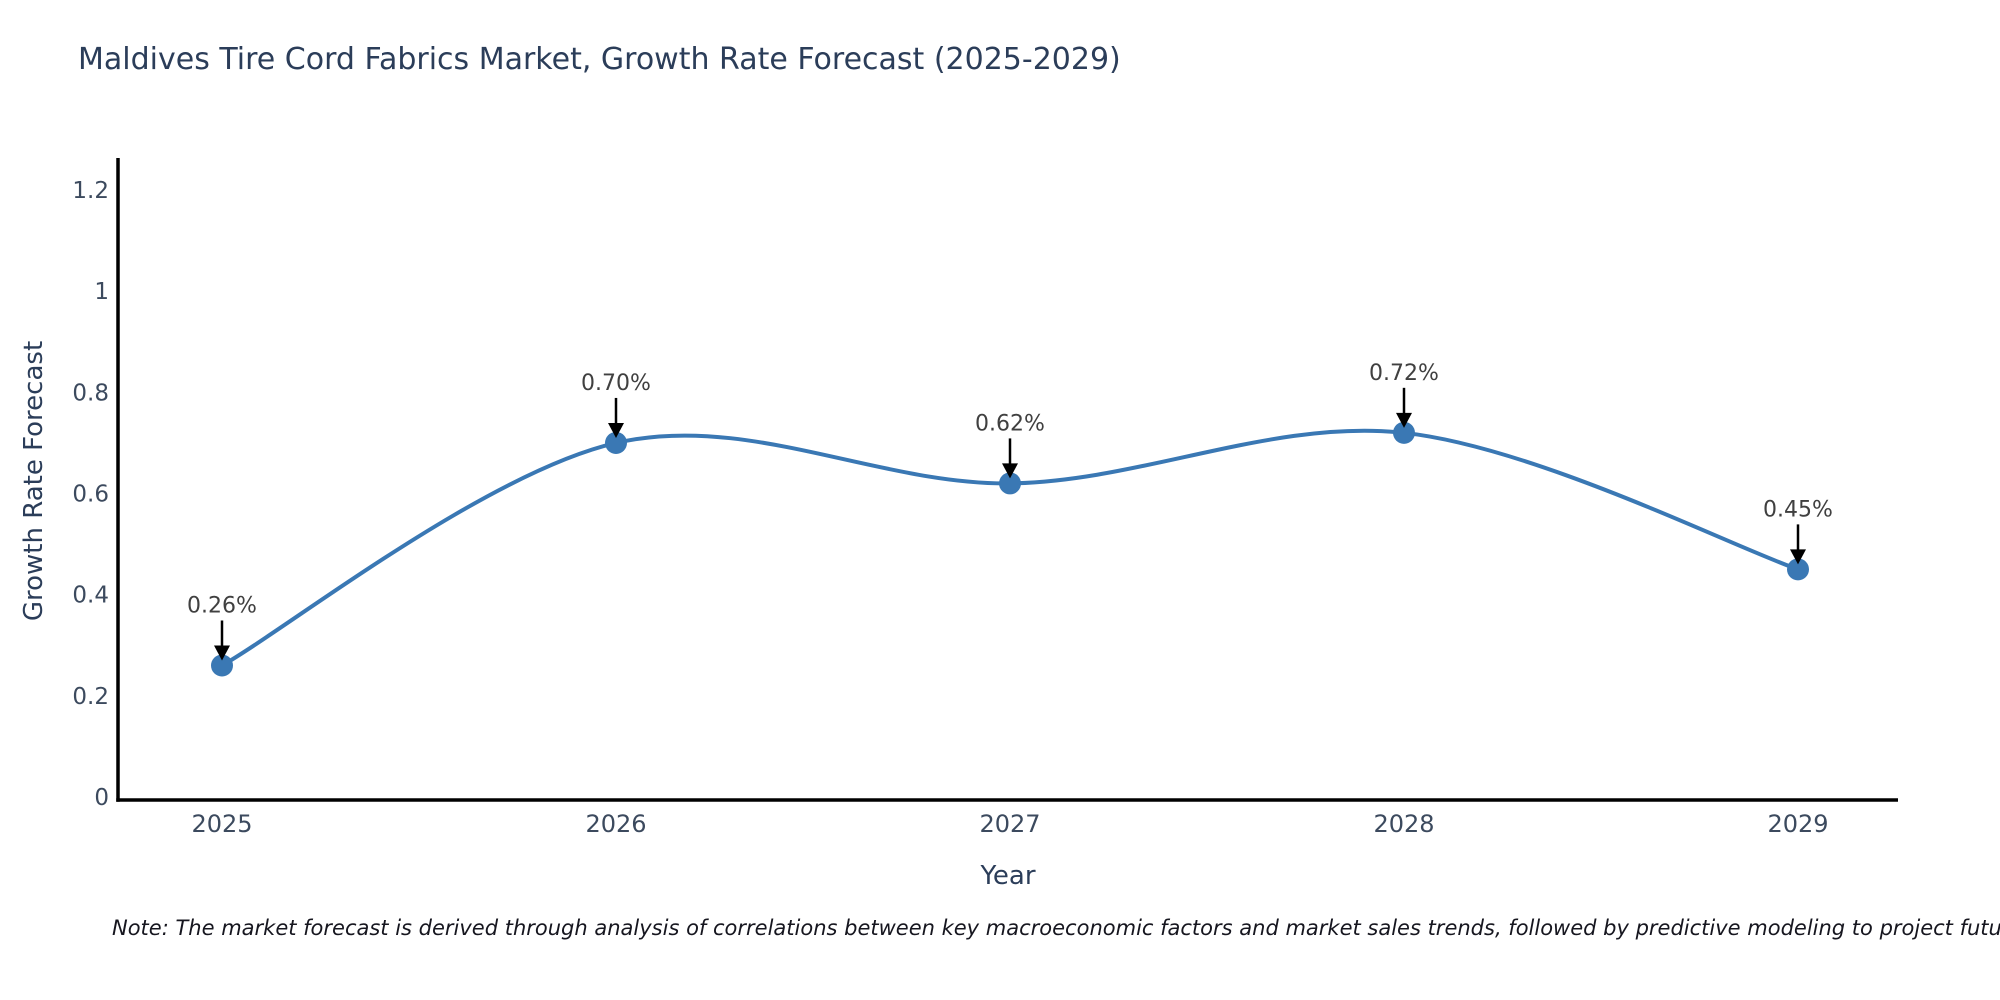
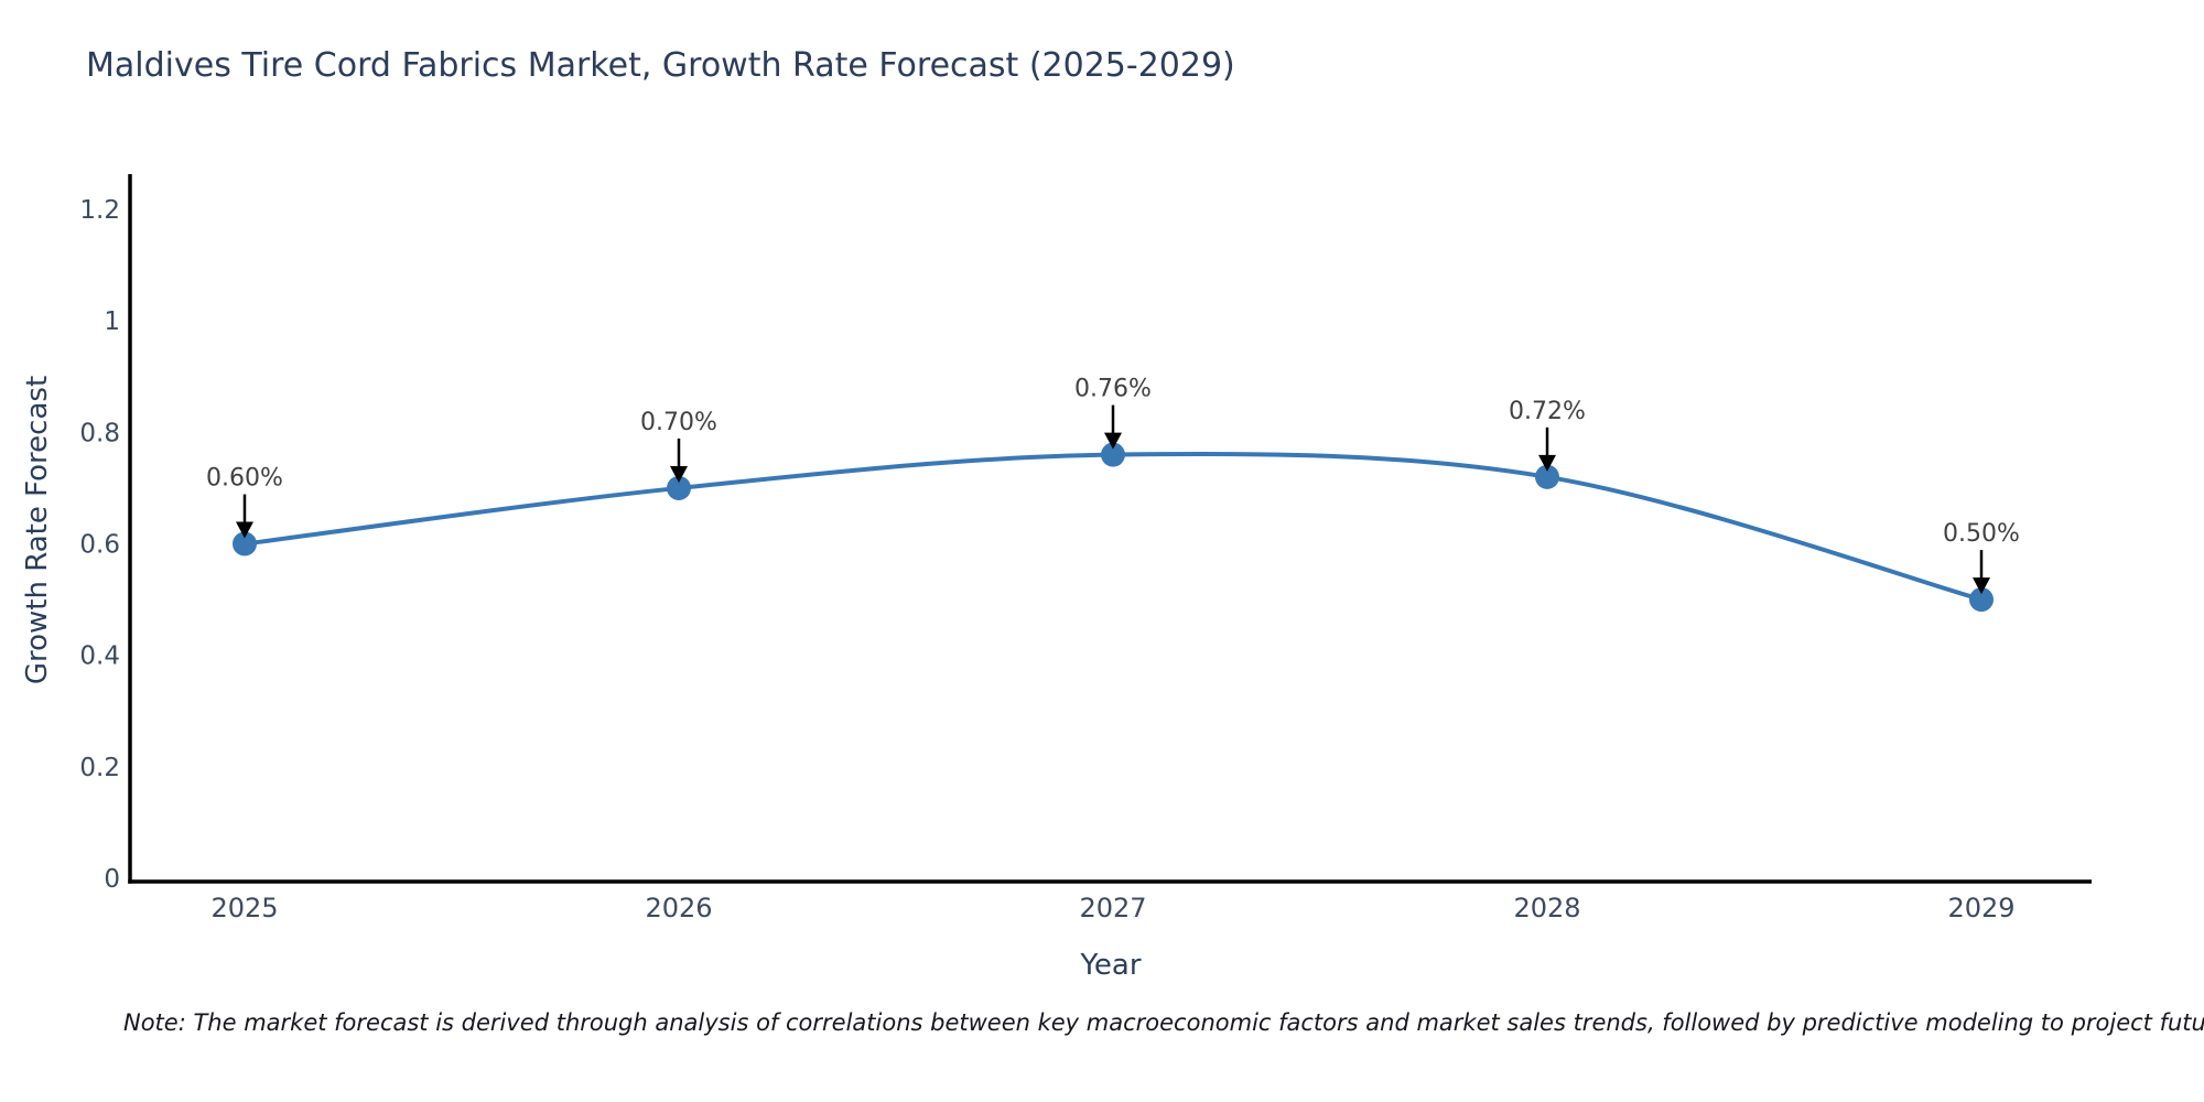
2025: 0.26% -> 0.60%
2027: 0.62% -> 0.76%
2029: 0.45% -> 0.50%
